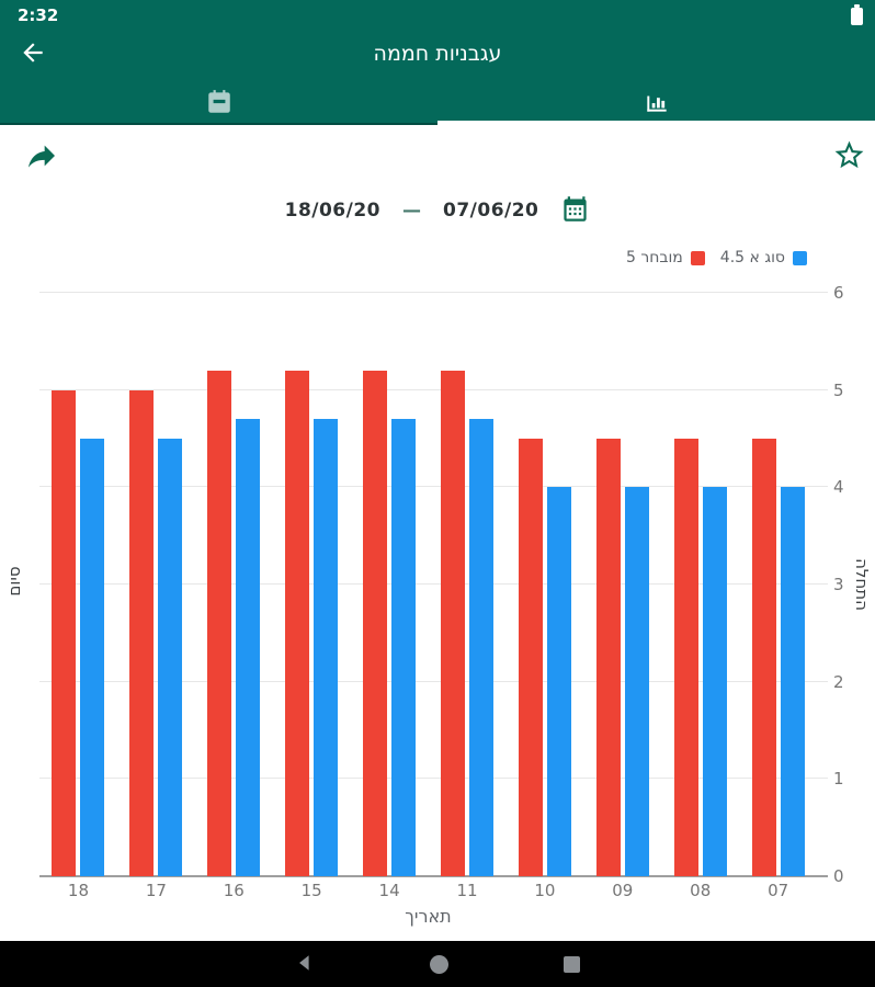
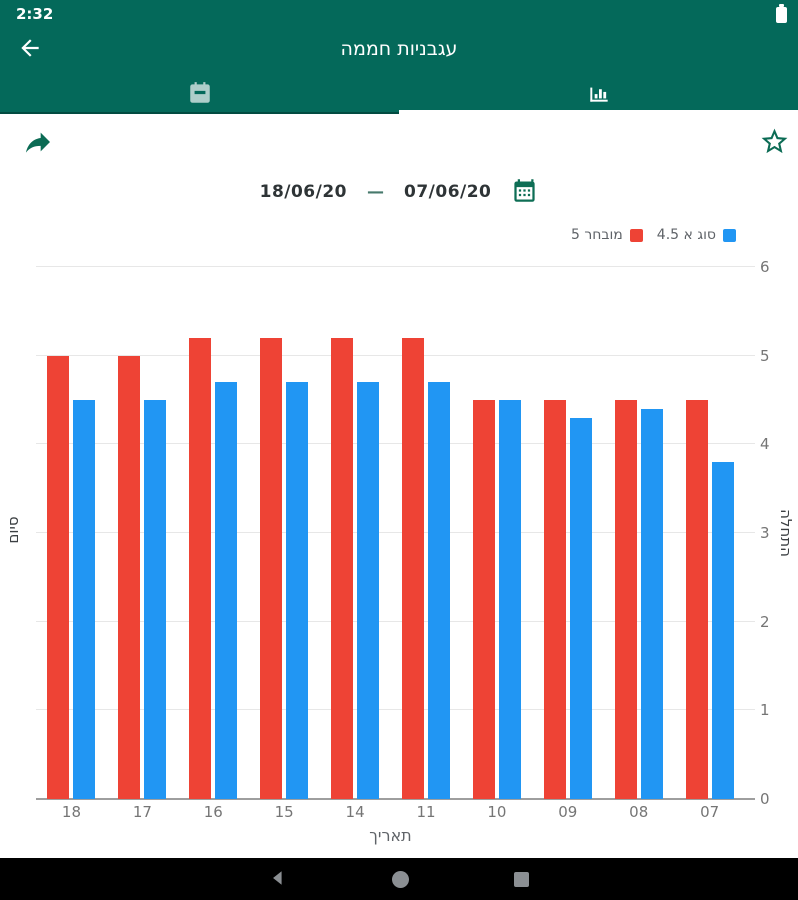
סוג א 4.5/10: 4.0 -> 4.5
סוג א 4.5/09: 4.0 -> 4.3
סוג א 4.5/08: 4.0 -> 4.4
סוג א 4.5/07: 4.0 -> 3.8
